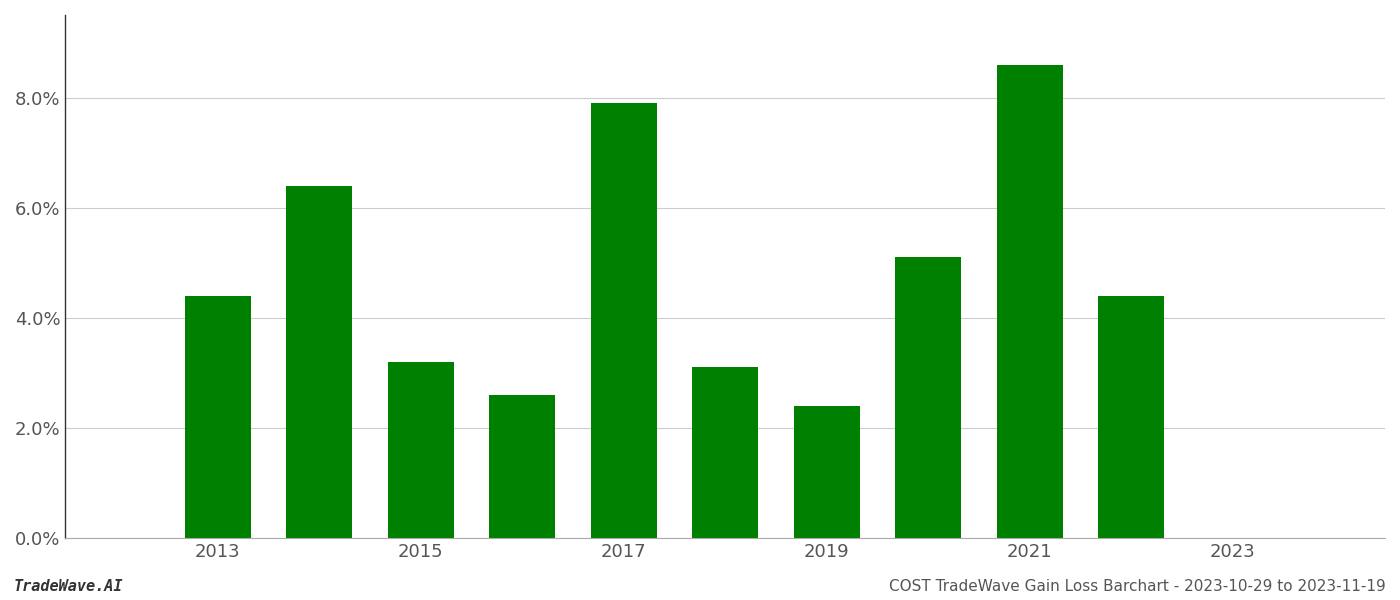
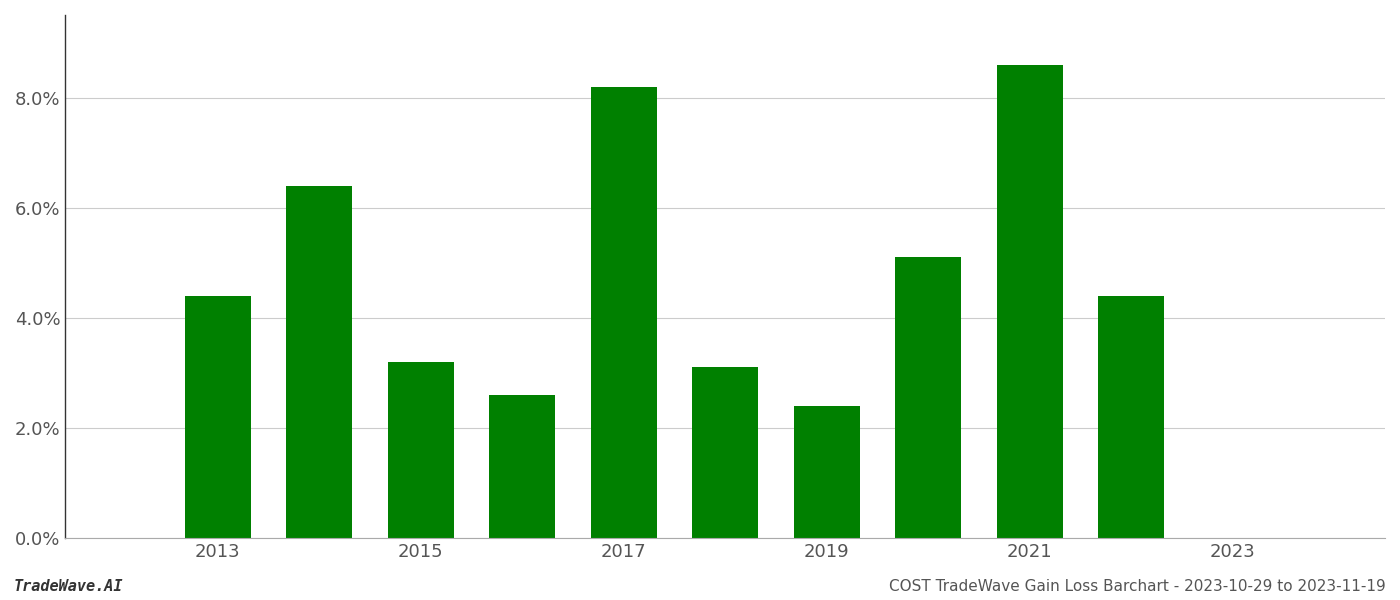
2017: 7.9% -> 8.2%
